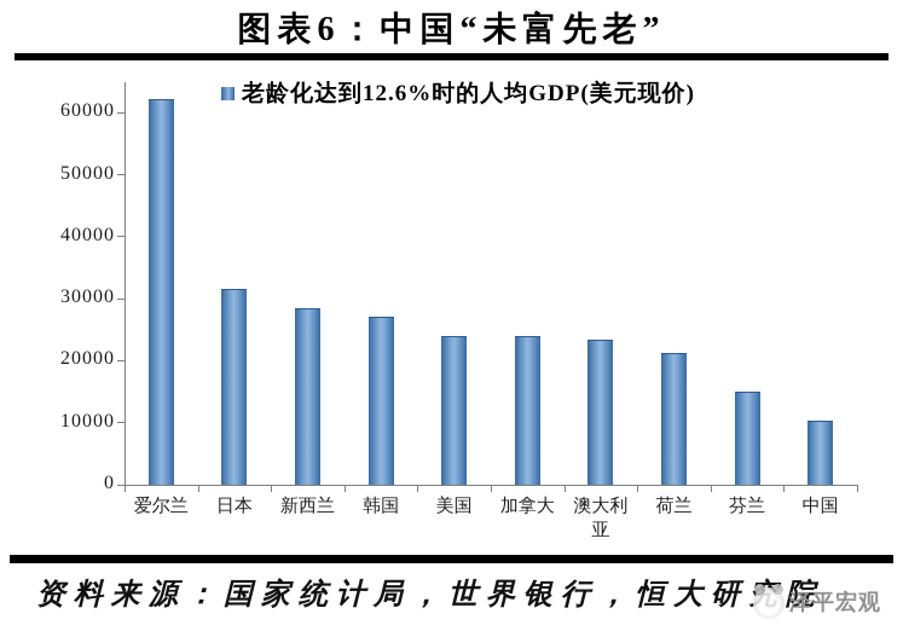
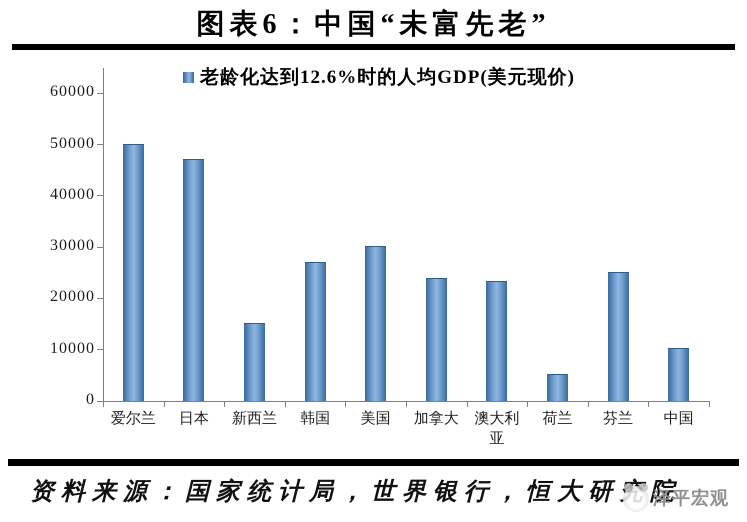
爱尔兰: 62000 -> 50000
日本: 31000 -> 47000
新西兰: 28000 -> 15000
美国: 24000 -> 30000
荷兰: 21000 -> 5000
芬兰: 15000 -> 25000
